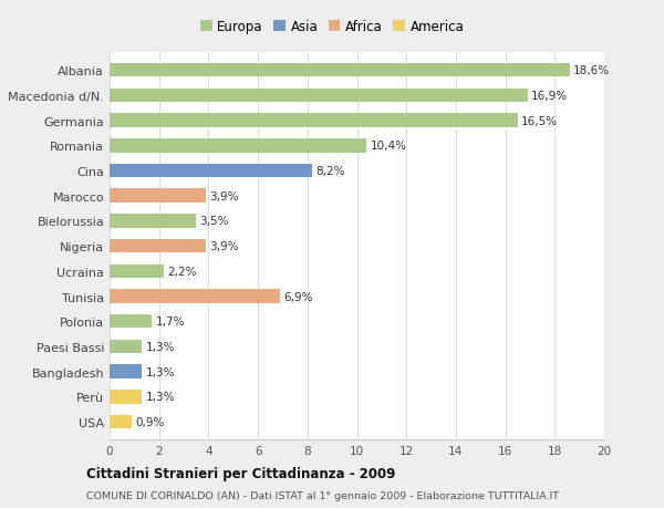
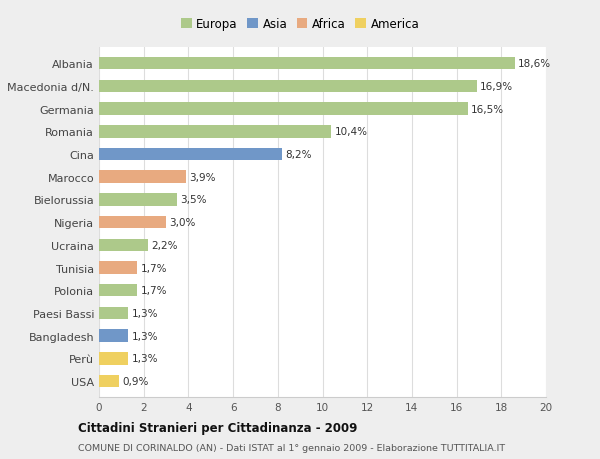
Nigeria: 3,9% -> 3,0%
Tunisia: 6,9% -> 1,7%
